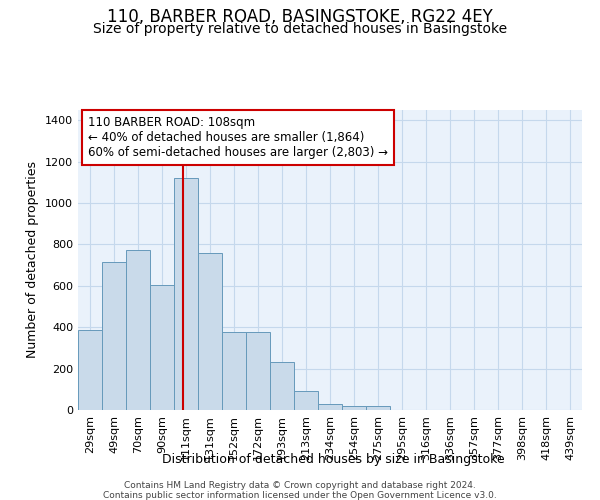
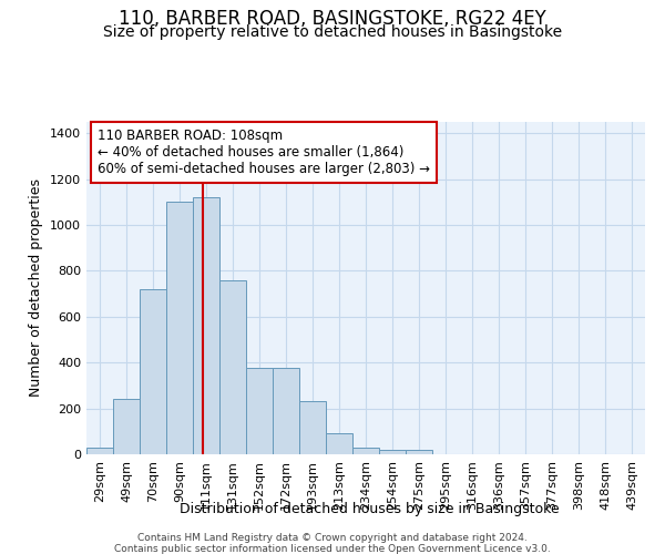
29sqm: 385 -> 30
49sqm: 715 -> 240
70sqm: 775 -> 720
90sqm: 605 -> 1100
